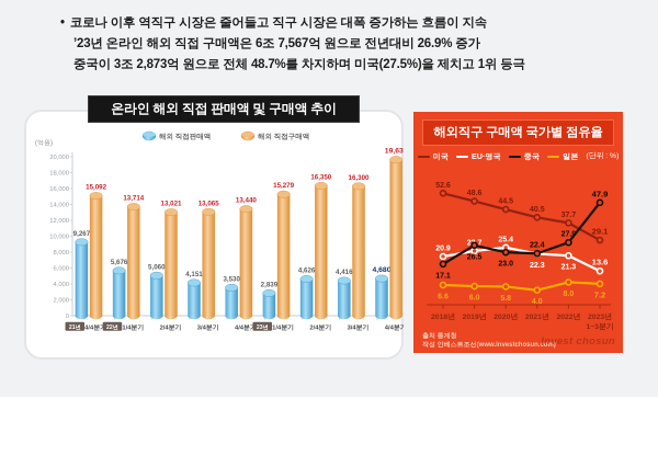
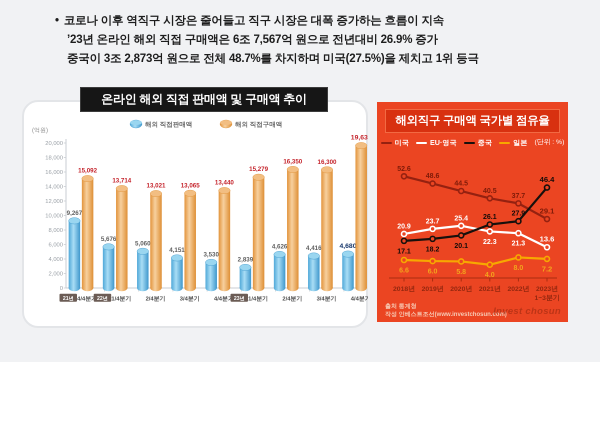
해외직구 구매액 국가별 점유율/중국/2019년: 26.5 -> 18.2
해외직구 구매액 국가별 점유율/중국/2020년: 23.0 -> 20.1
해외직구 구매액 국가별 점유율/중국/2021년: 22.4 -> 26.1
해외직구 구매액 국가별 점유율/중국/2023년 1~3분기: 47.9 -> 46.4
